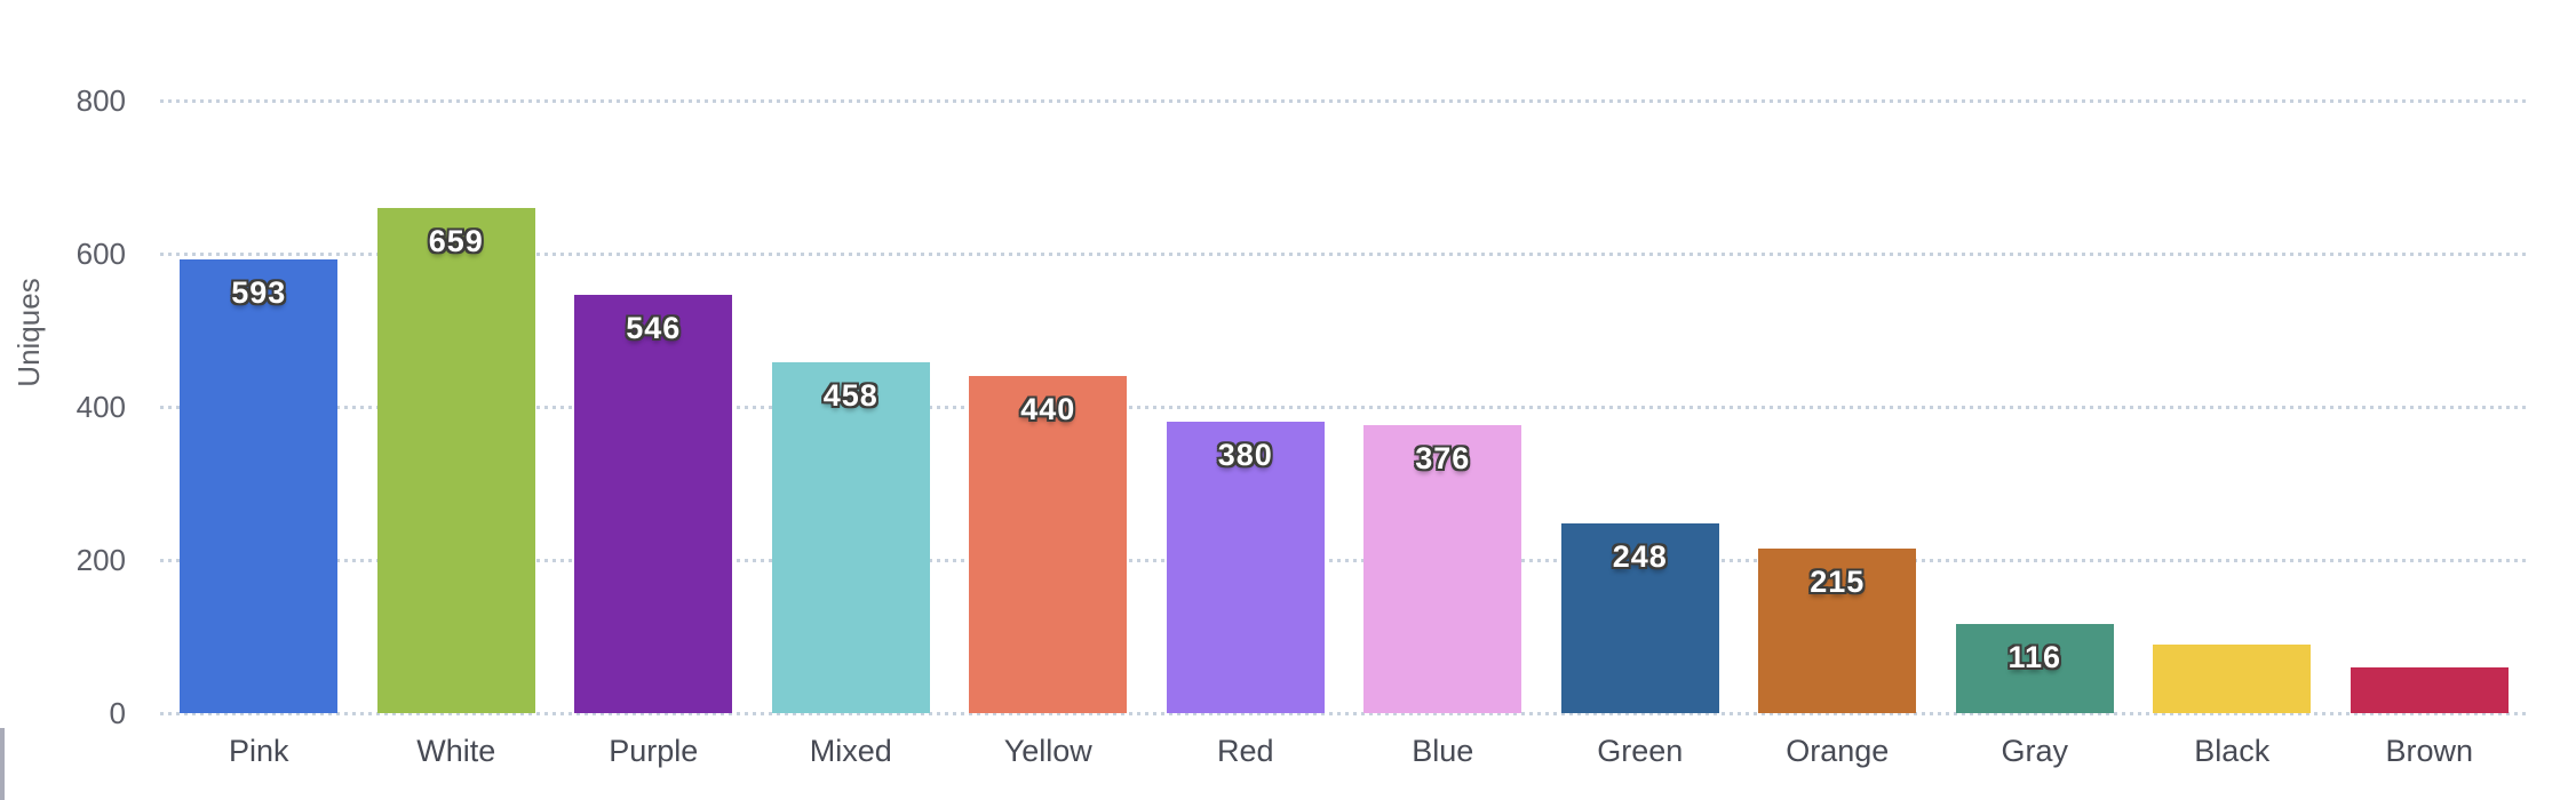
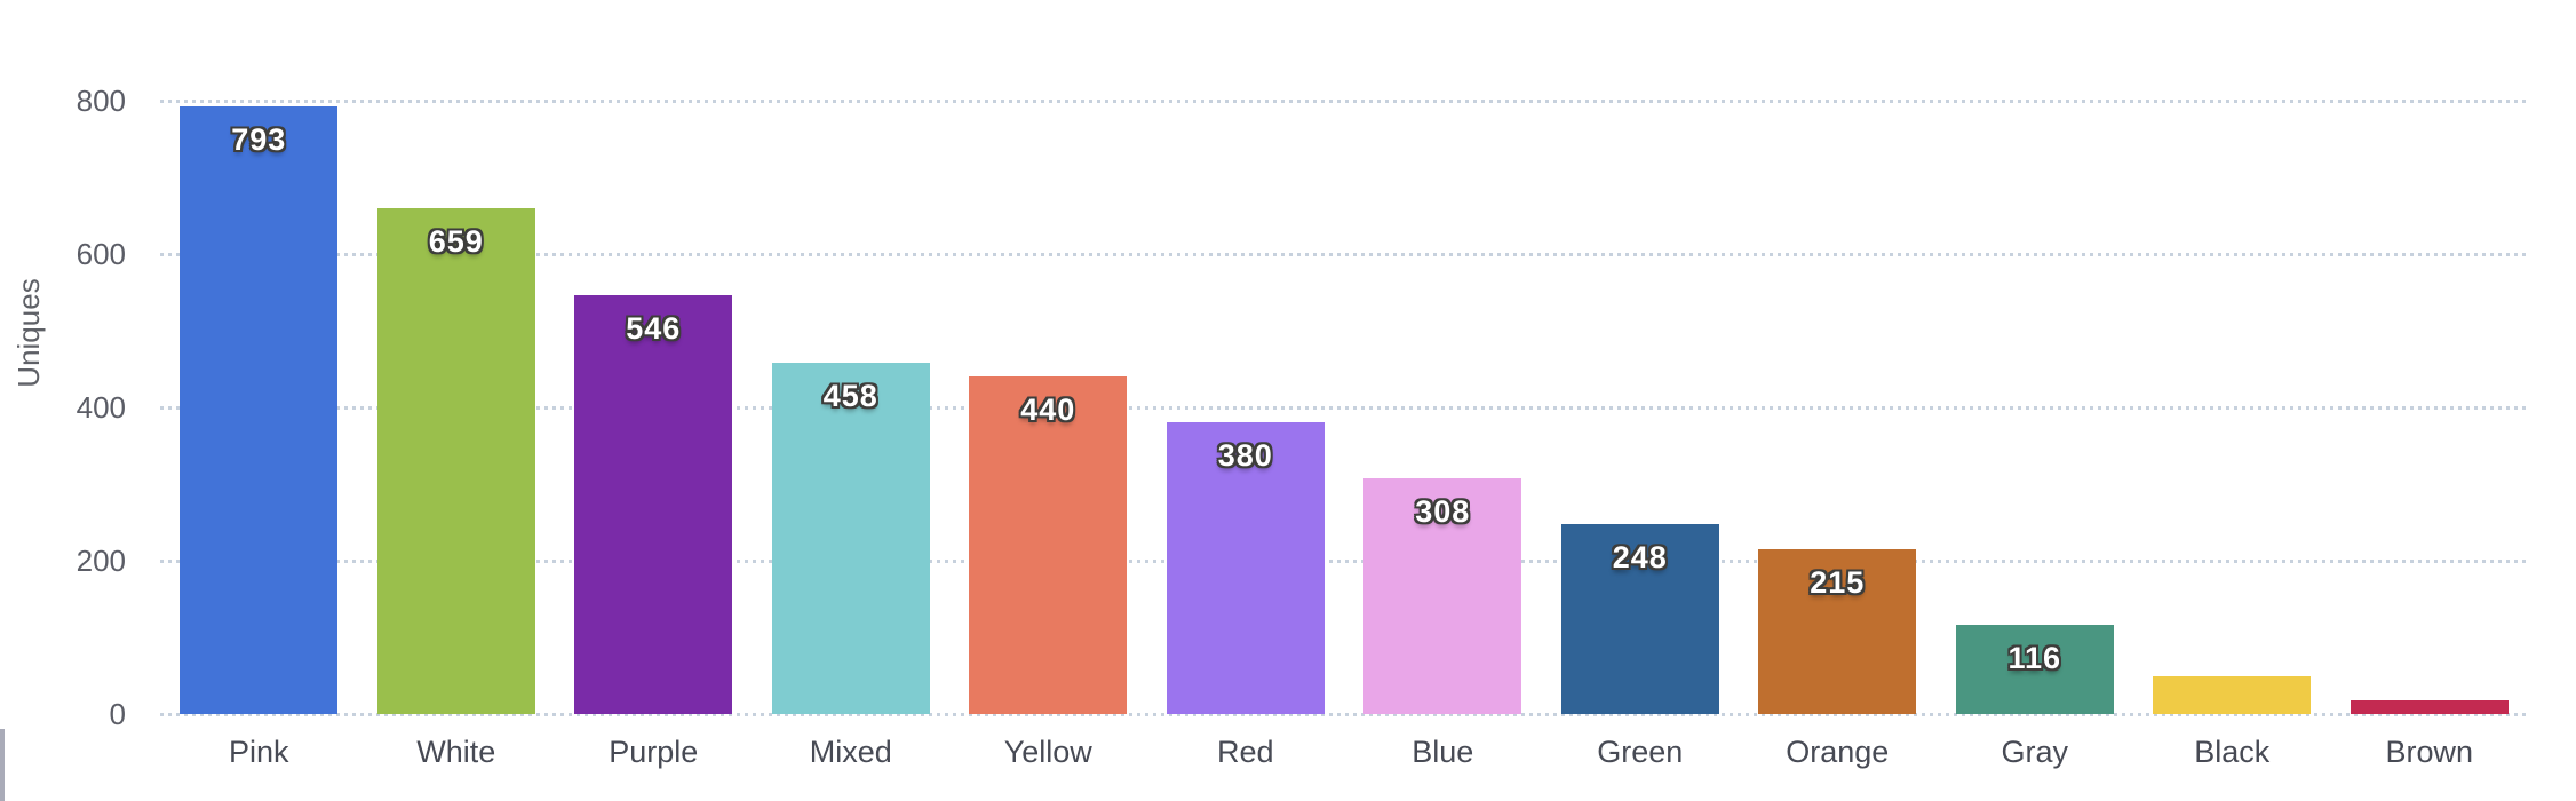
Pink: 593 -> 793
Blue: 376 -> 308
Black: 90 -> 50
Brown: 60 -> 20
